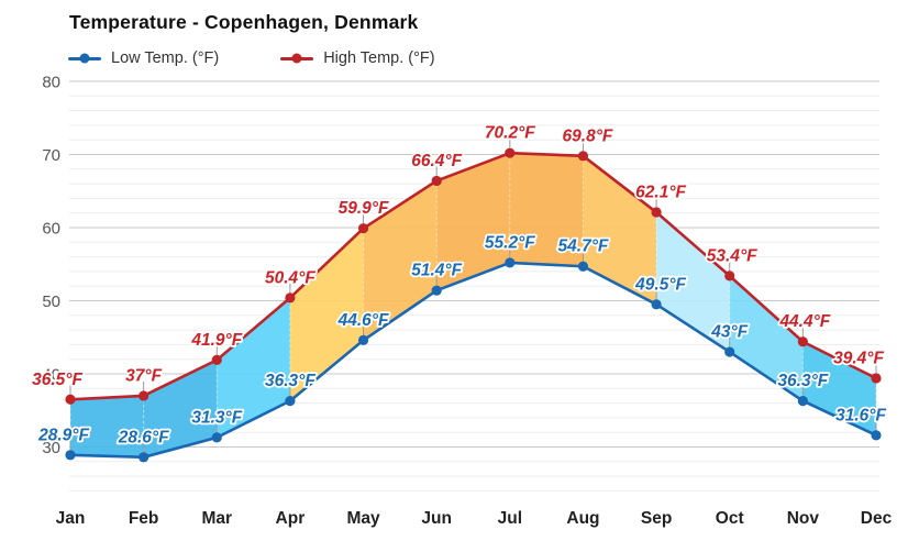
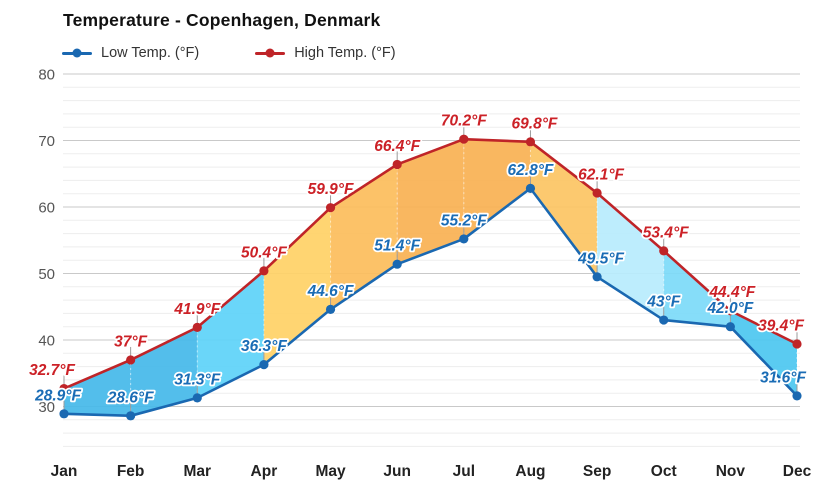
High Temp. (°F)/Jan: 36.5°F -> 32.7°F
Low Temp. (°F)/Aug: 54.7°F -> 62.8°F
Low Temp. (°F)/Nov: 36.3°F -> 42.0°F
